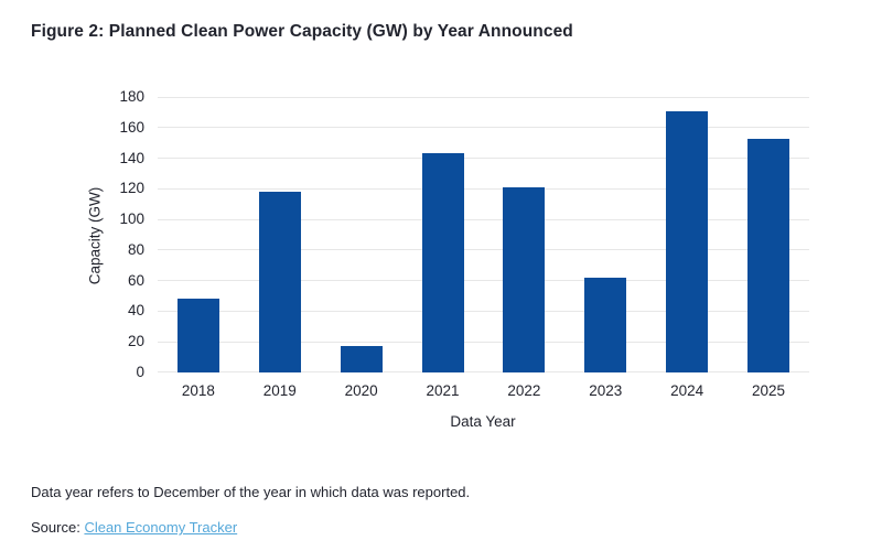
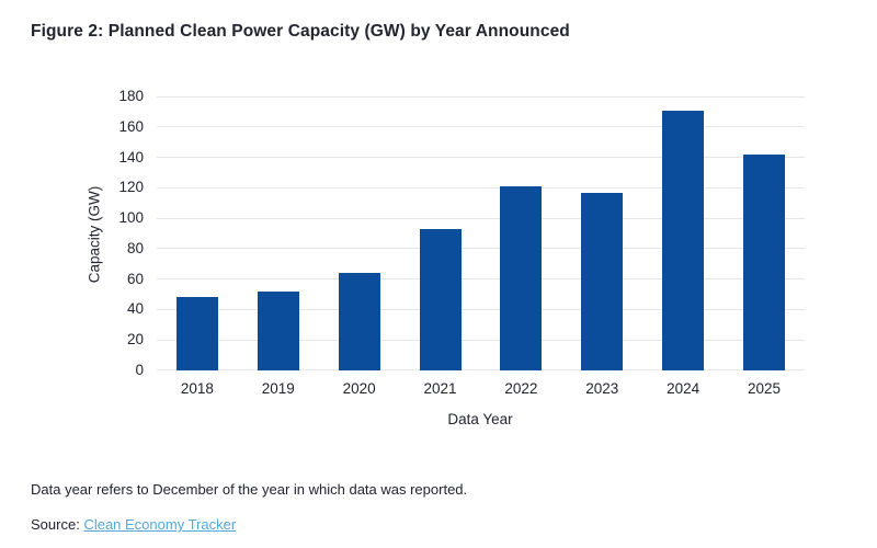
2019: 118 -> 52
2020: 17 -> 64
2021: 143 -> 93
2023: 62 -> 117
2025: 153 -> 142
